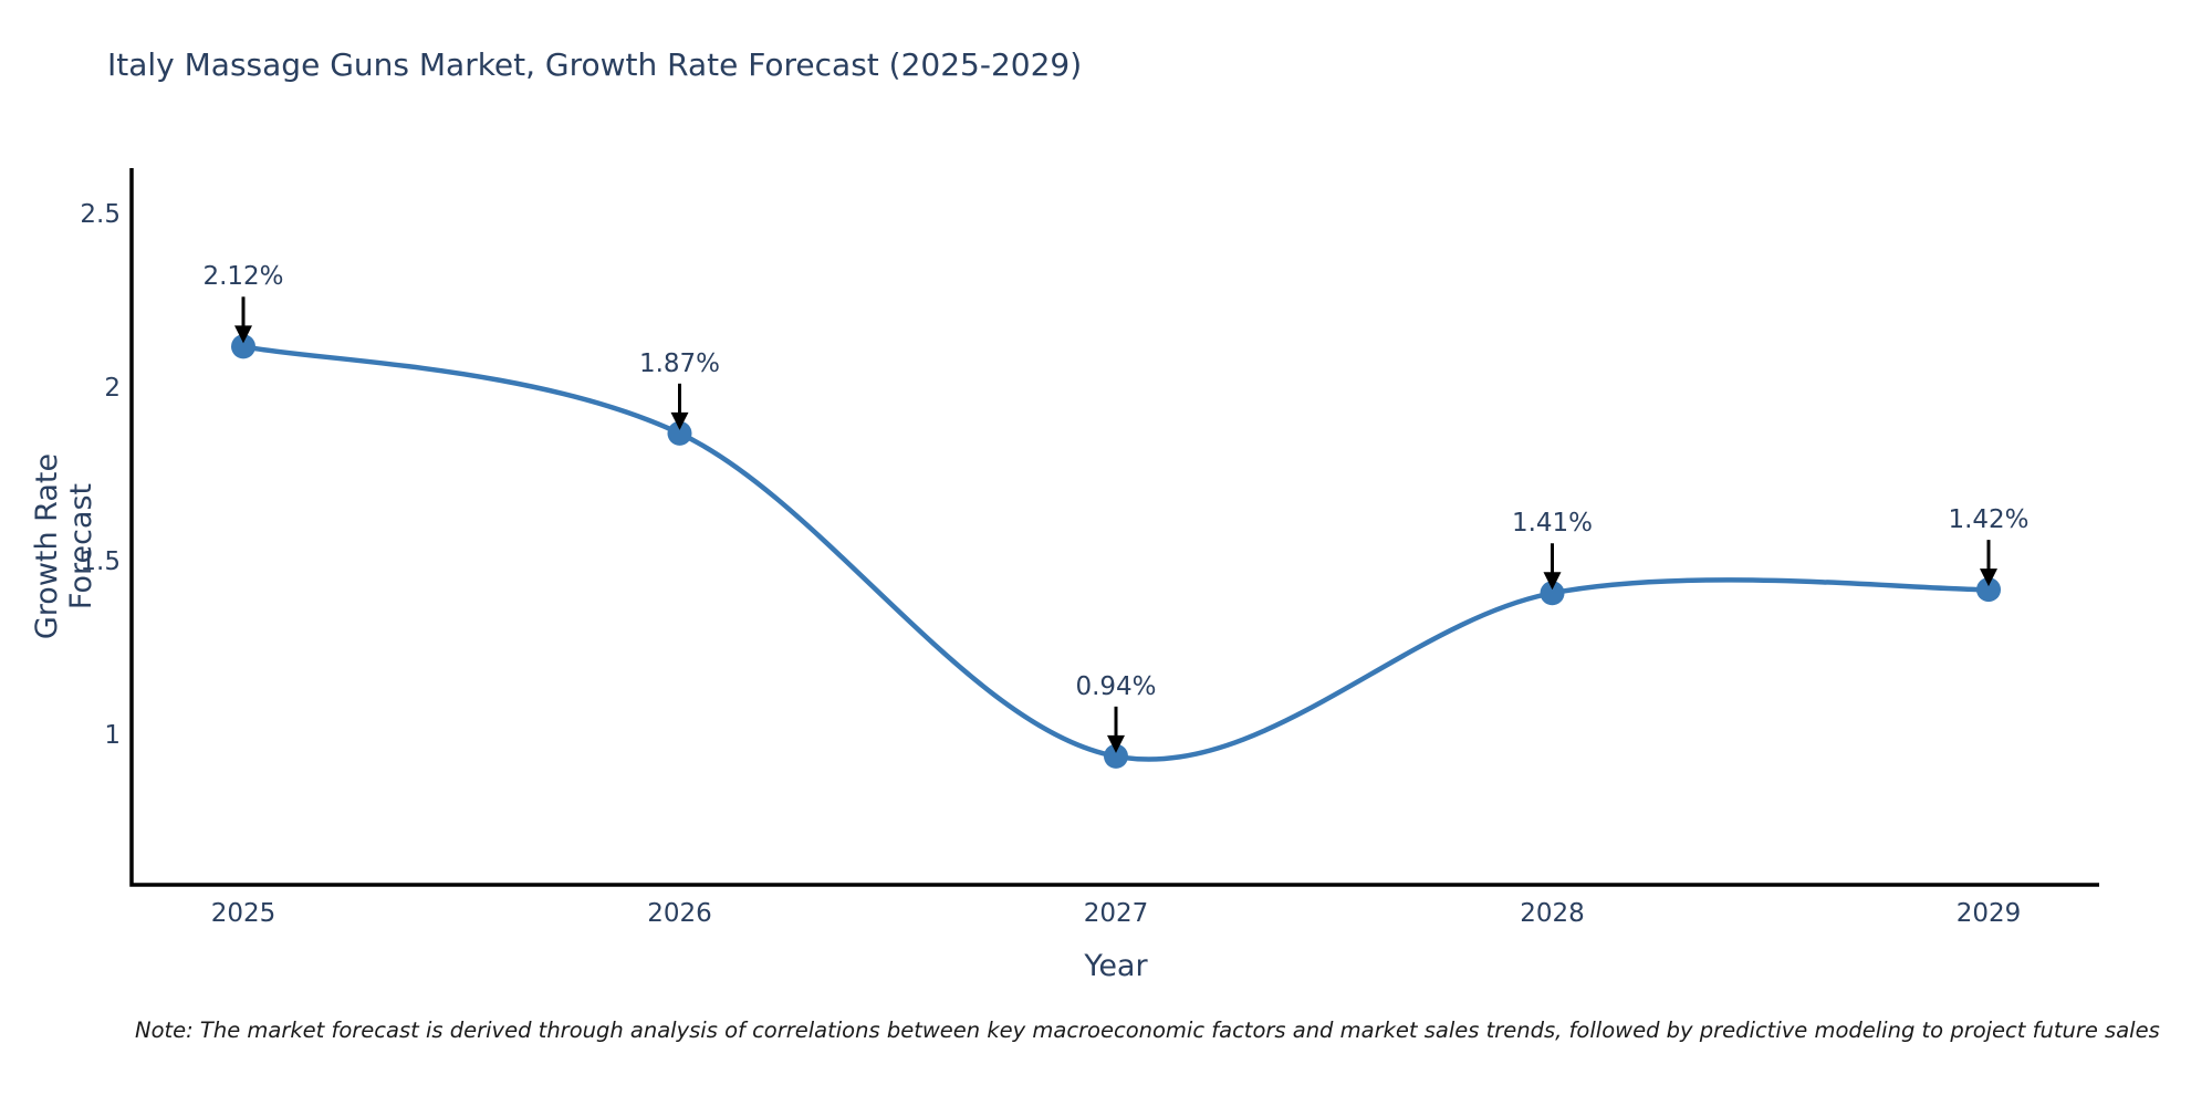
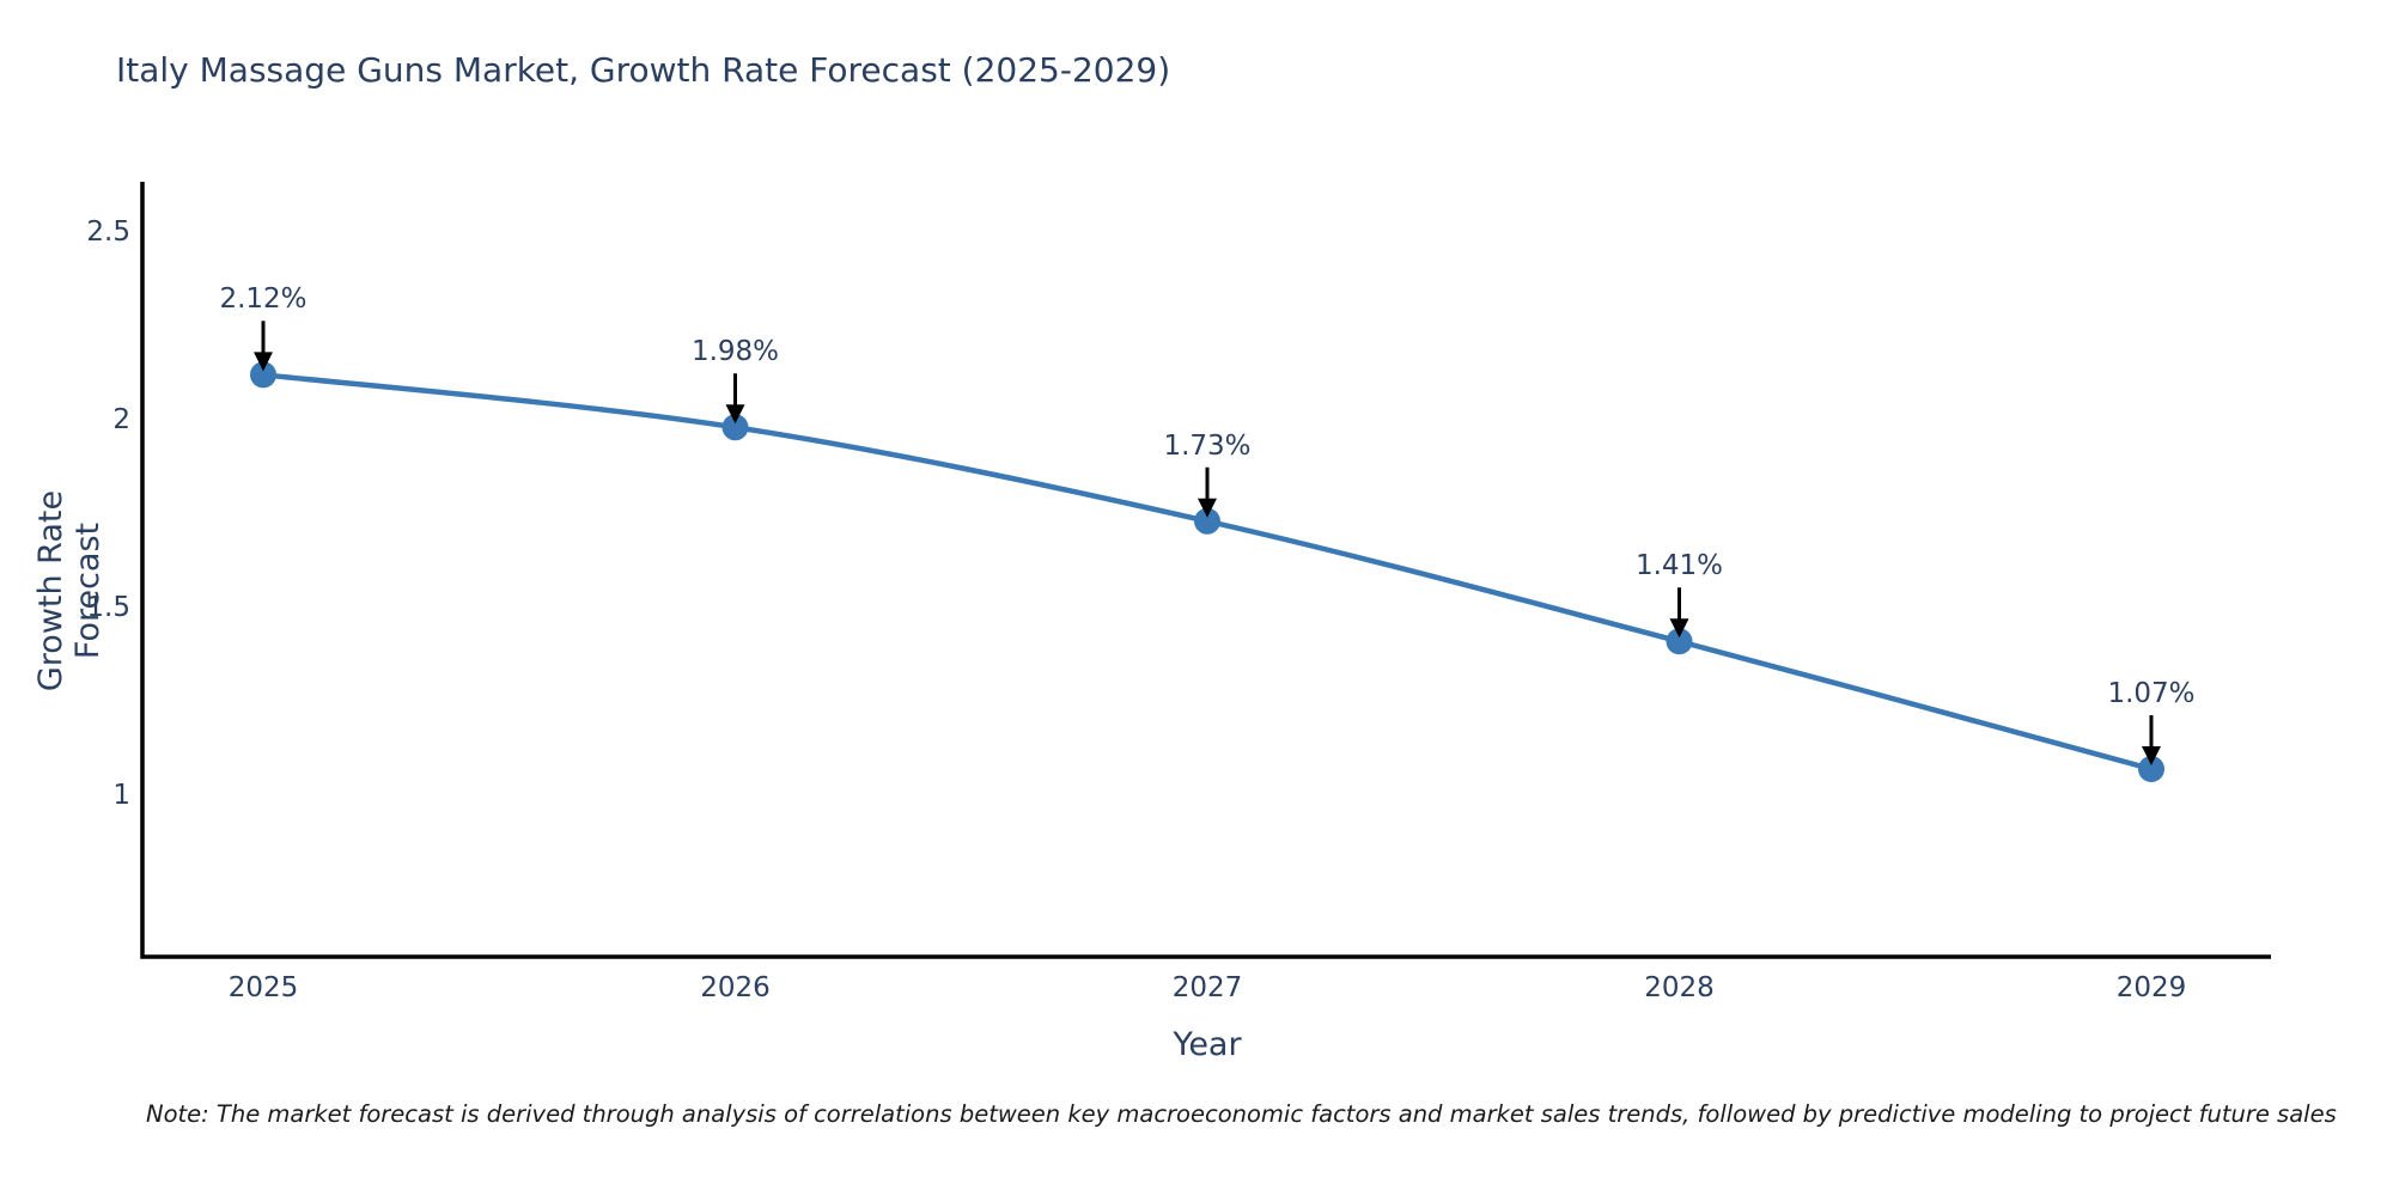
2026: 1.87% -> 1.98%
2027: 0.94% -> 1.73%
2029: 1.42% -> 1.07%
